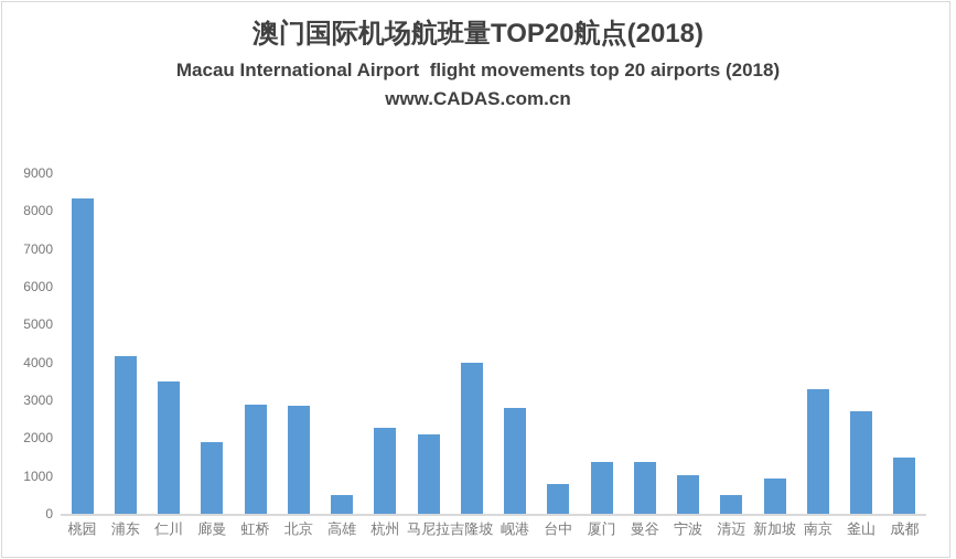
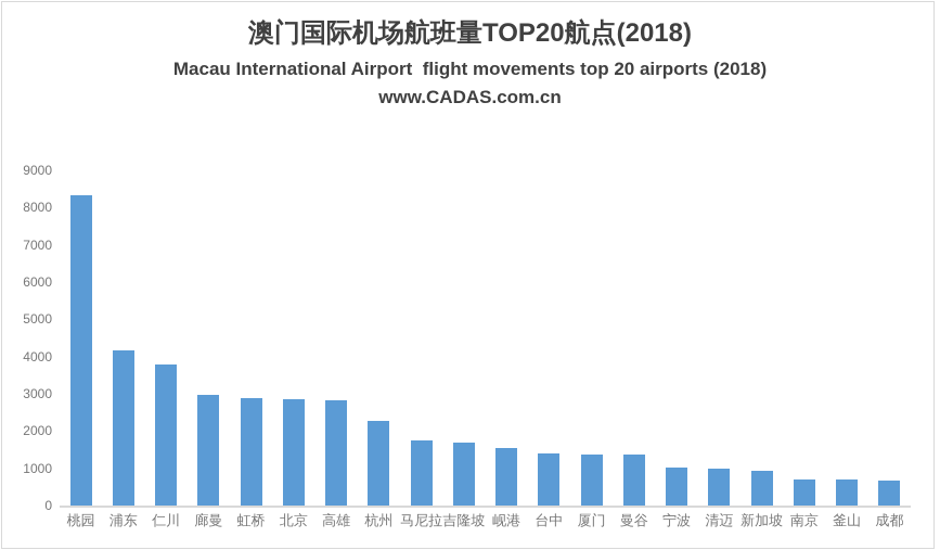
仁川: 3500 -> 3800
廊曼: 1900 -> 3000
高雄: 500 -> 2800
马尼拉: 2100 -> 1800
吉隆坡: 4000 -> 1700
岘港: 2800 -> 1500
台中: 800 -> 1400
清迈: 500 -> 1000
南京: 3300 -> 700
釜山: 2700 -> 700
成都: 1500 -> 700
